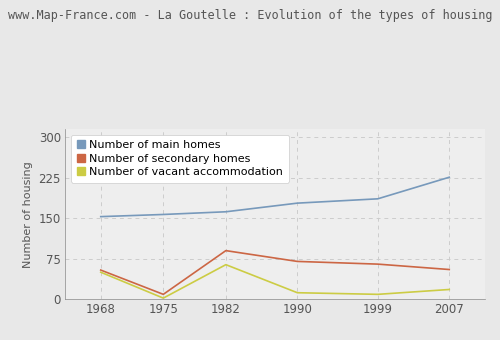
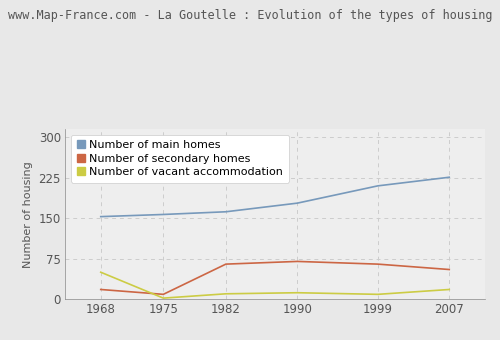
Number of secondary homes/1968: 54 -> 18
Number of secondary homes/1982: 90 -> 65
Number of vacant accommodation/1982: 64 -> 10
Number of main homes/1999: 186 -> 210
